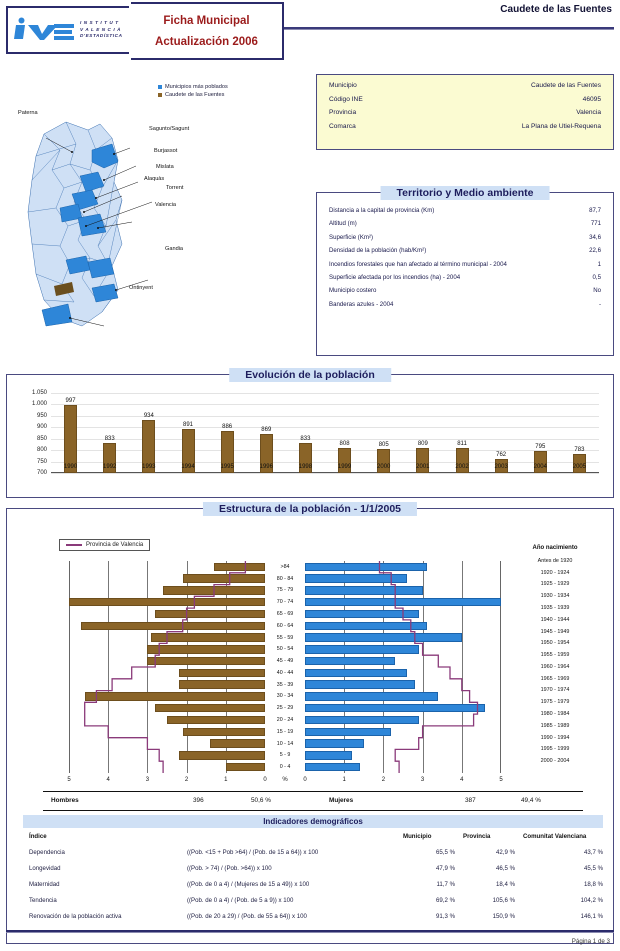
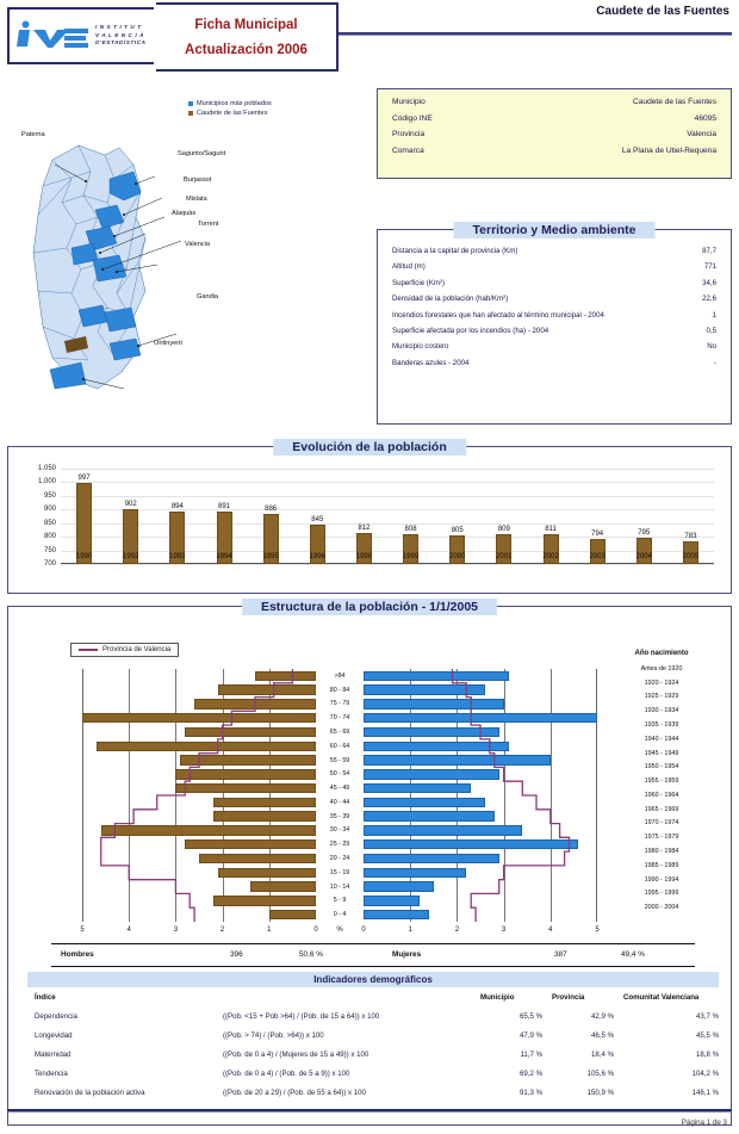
Evolución de la población/1992: 833 -> 902
Evolución de la población/1993: 934 -> 894
Evolución de la población/1996: 869 -> 845
Evolución de la población/1998: 833 -> 812
Evolución de la población/2003: 762 -> 794
